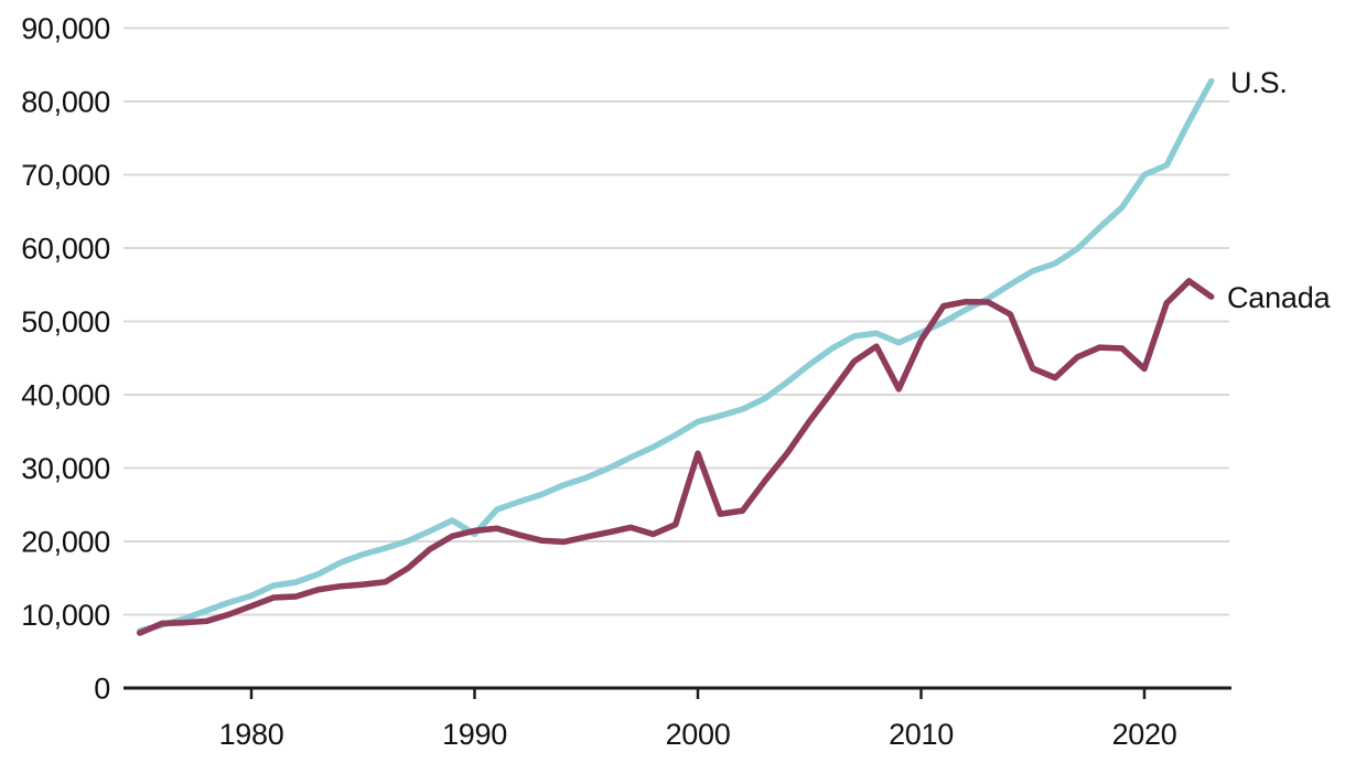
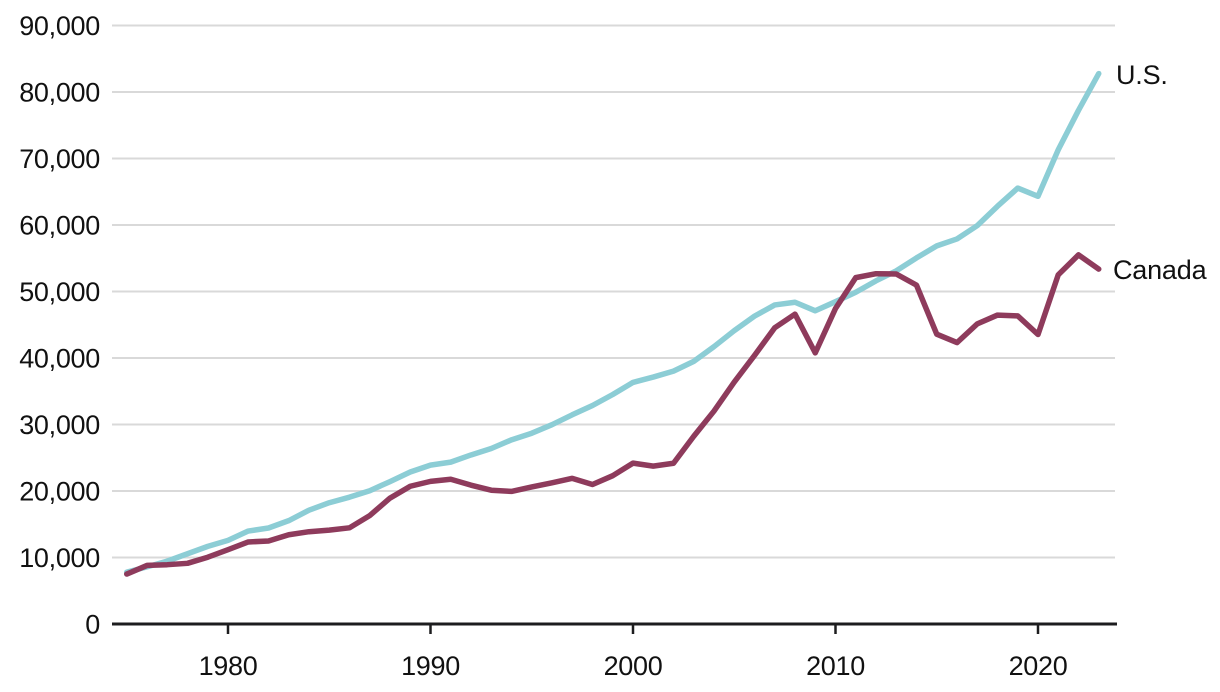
U.S./1990: 21000 -> 24000
Canada/2000: 32000 -> 24000
U.S./2020: 70000 -> 64000
